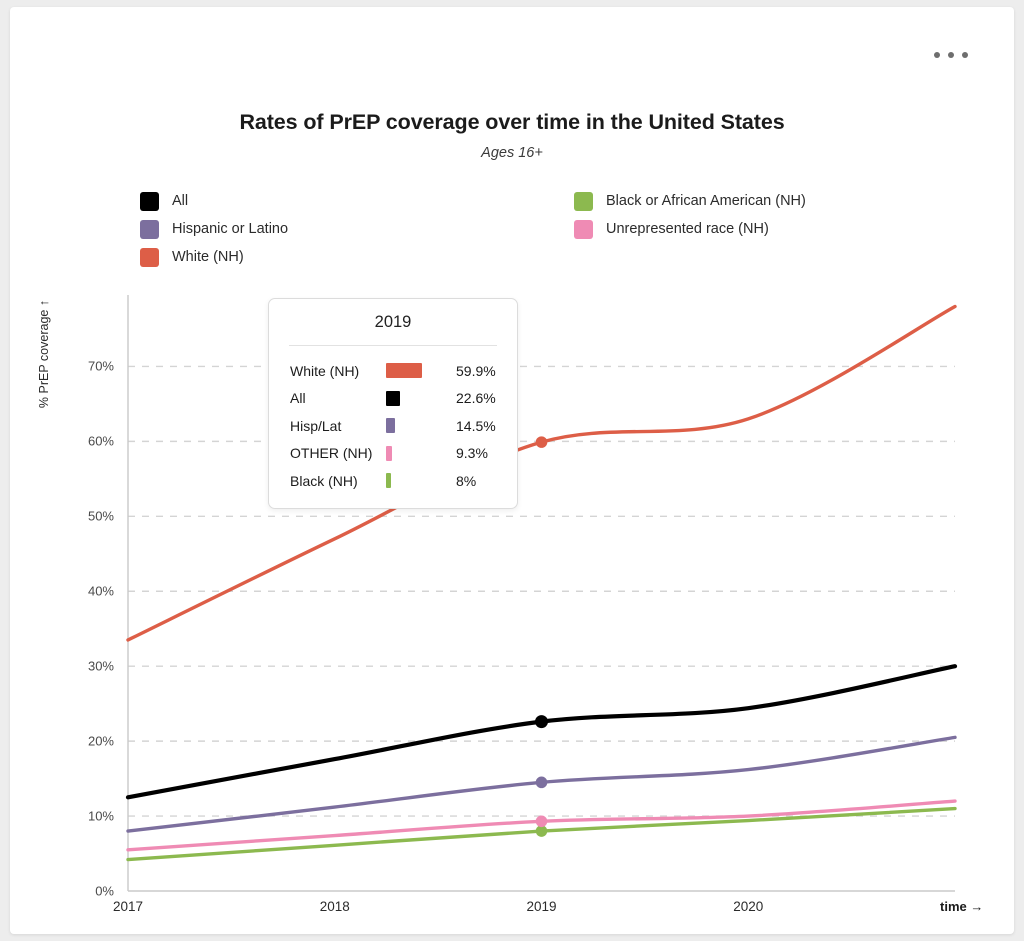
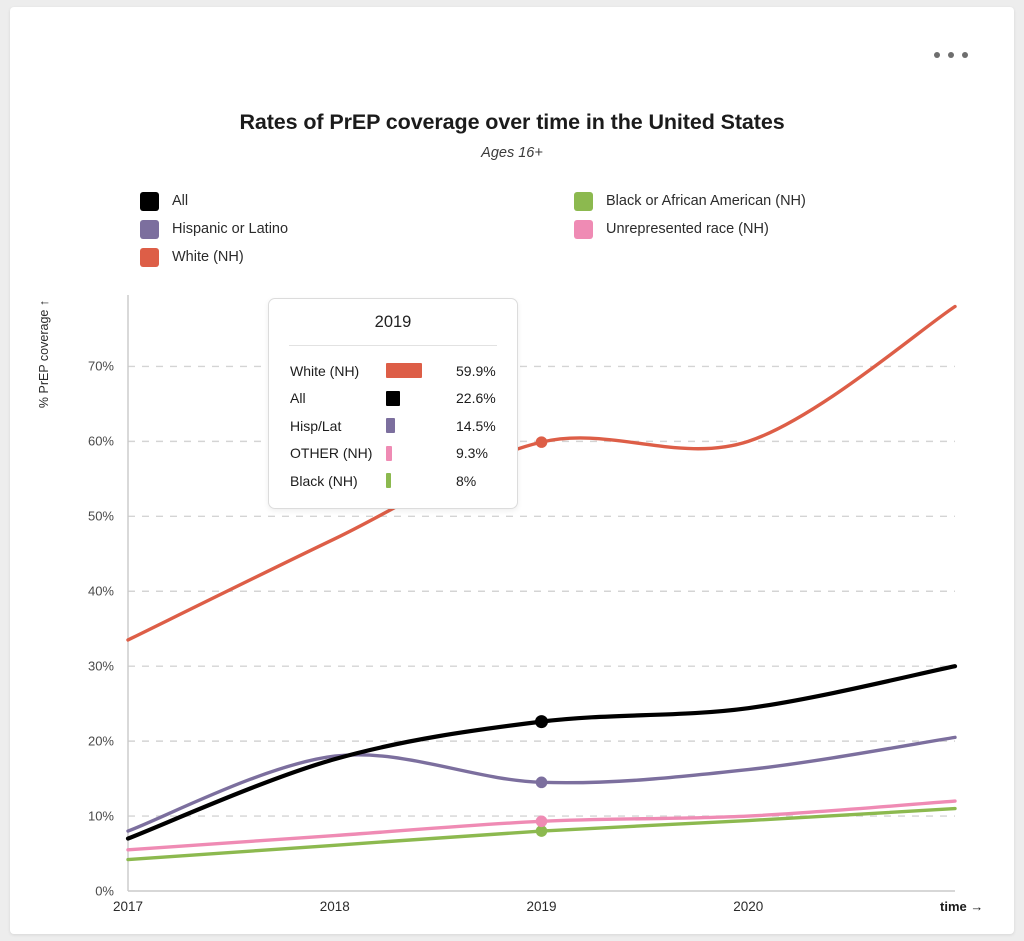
All/2017: 12% -> 7%
Hispanic or Latino/2018: 11% -> 18%
White (NH)/2020: 63% -> 60%
